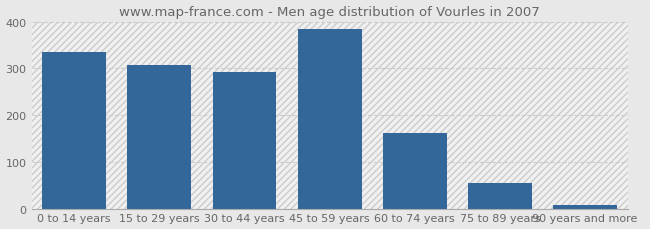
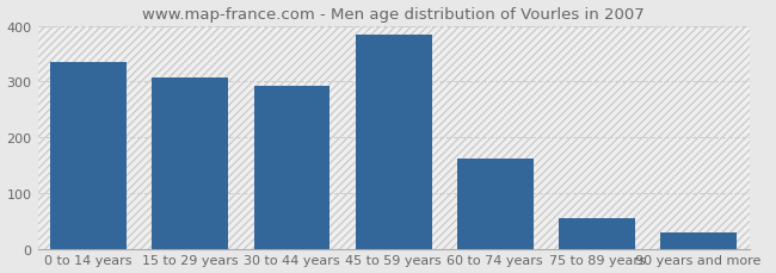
90 years and more: 8 -> 30
